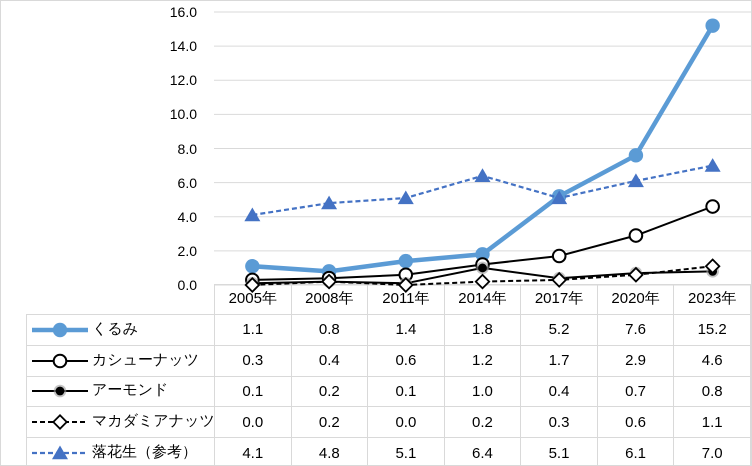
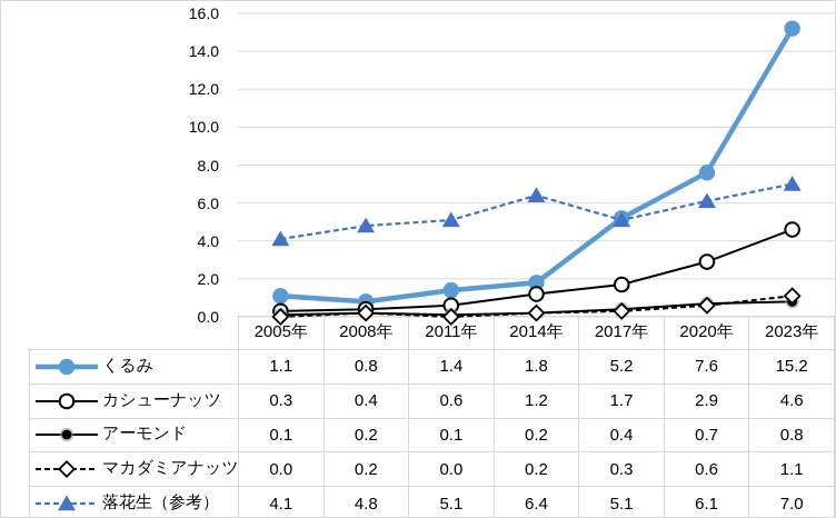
アーモンド/2014年: 1.0 -> 0.2
